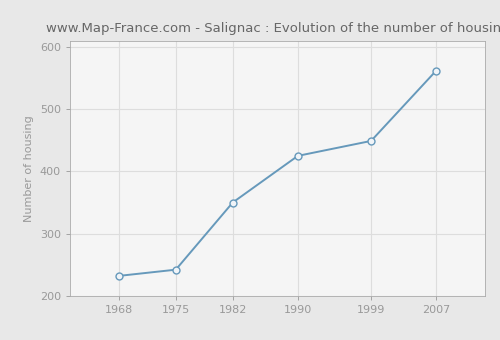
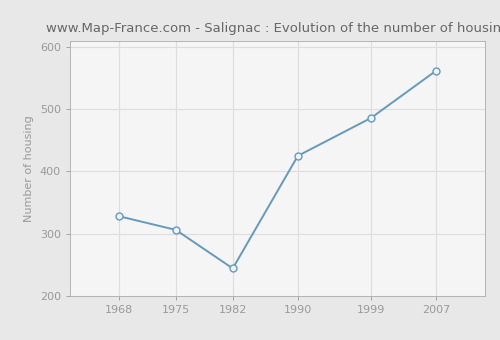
1968: 232 -> 328
1975: 242 -> 306
1982: 350 -> 244
1999: 449 -> 486
